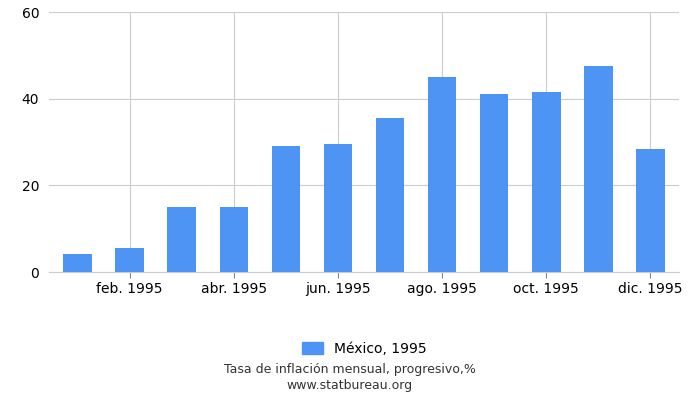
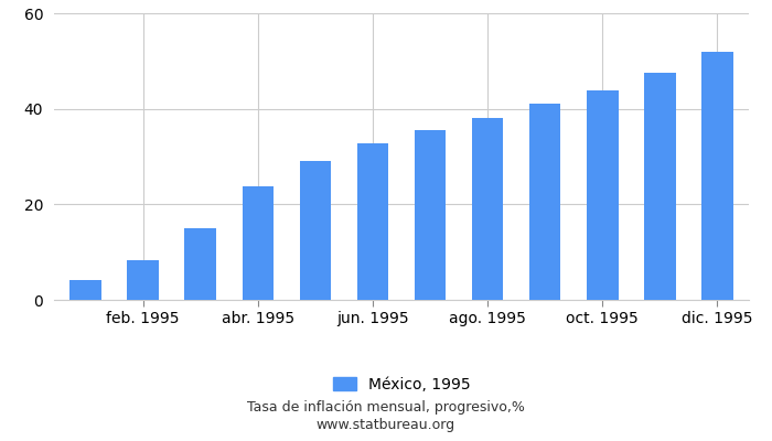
feb. 1995: 5.5 -> 8.2
abr. 1995: 15.0 -> 23.8
jun. 1995: 29.5 -> 32.8
ago. 1995: 45.0 -> 38.0
oct. 1995: 41.5 -> 43.8
dic. 1995: 28.5 -> 52.0
